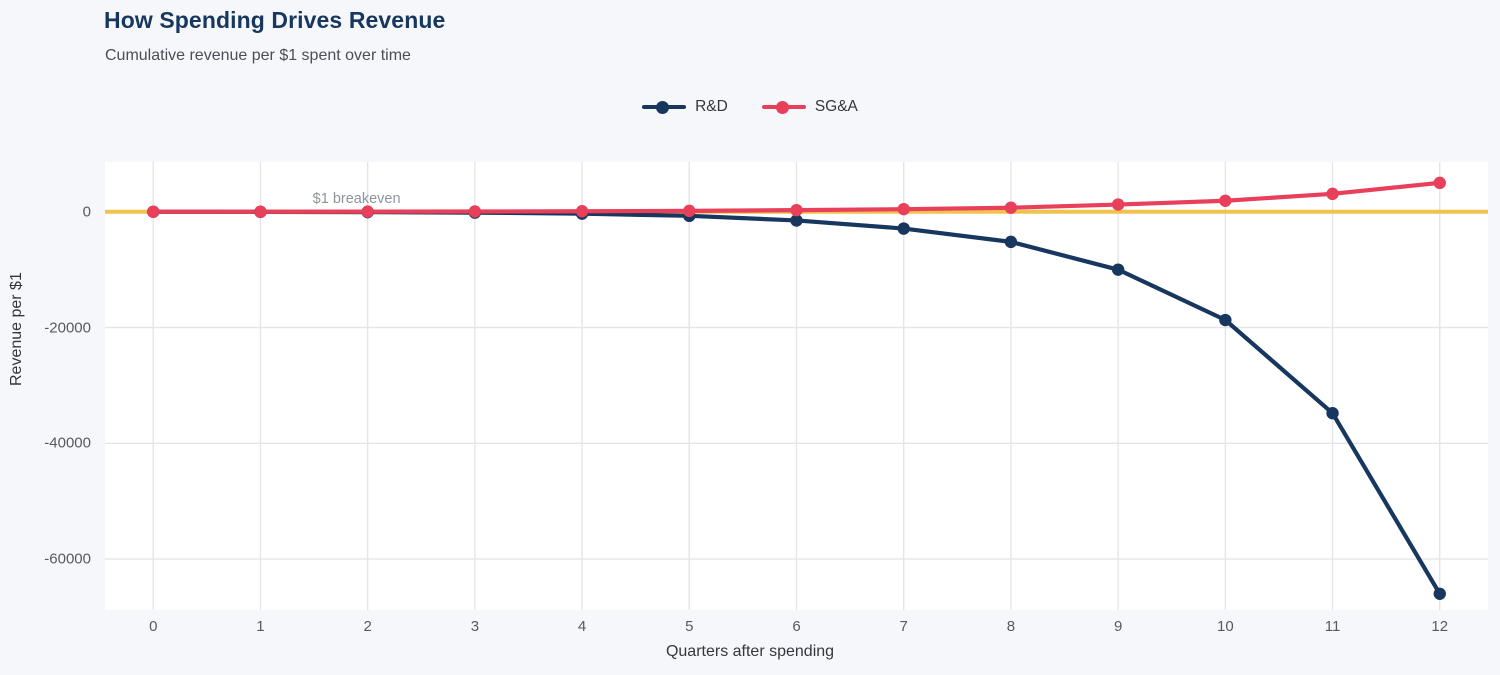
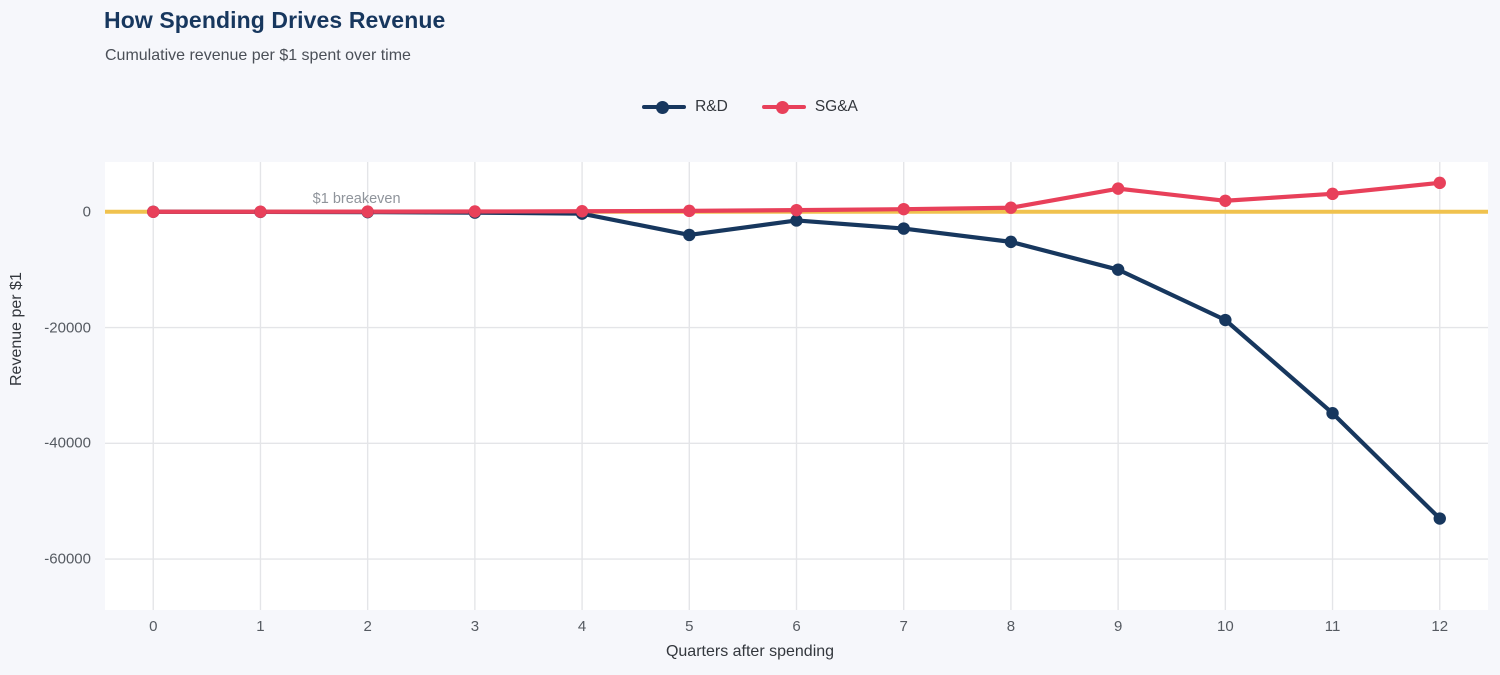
R&D/5: -1000 -> -4000
SG&A/9: 1000 -> 4000
R&D/12: -66000 -> -53000
